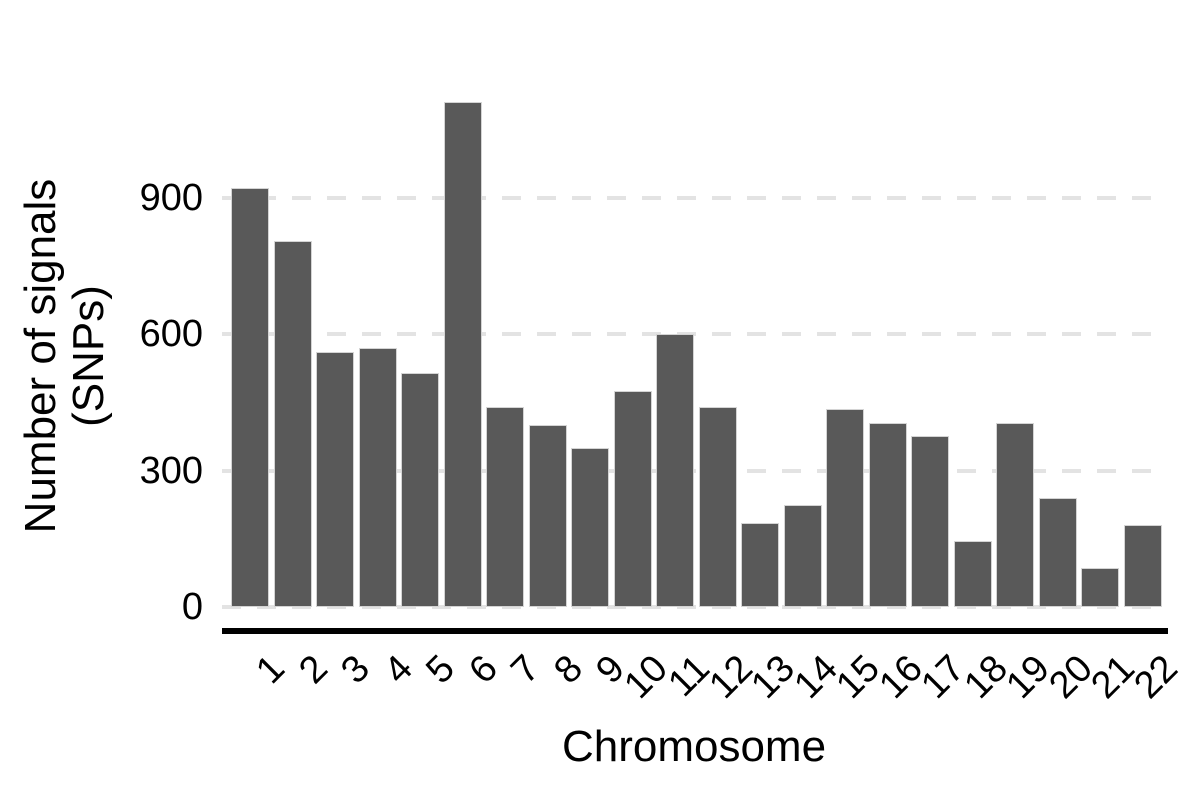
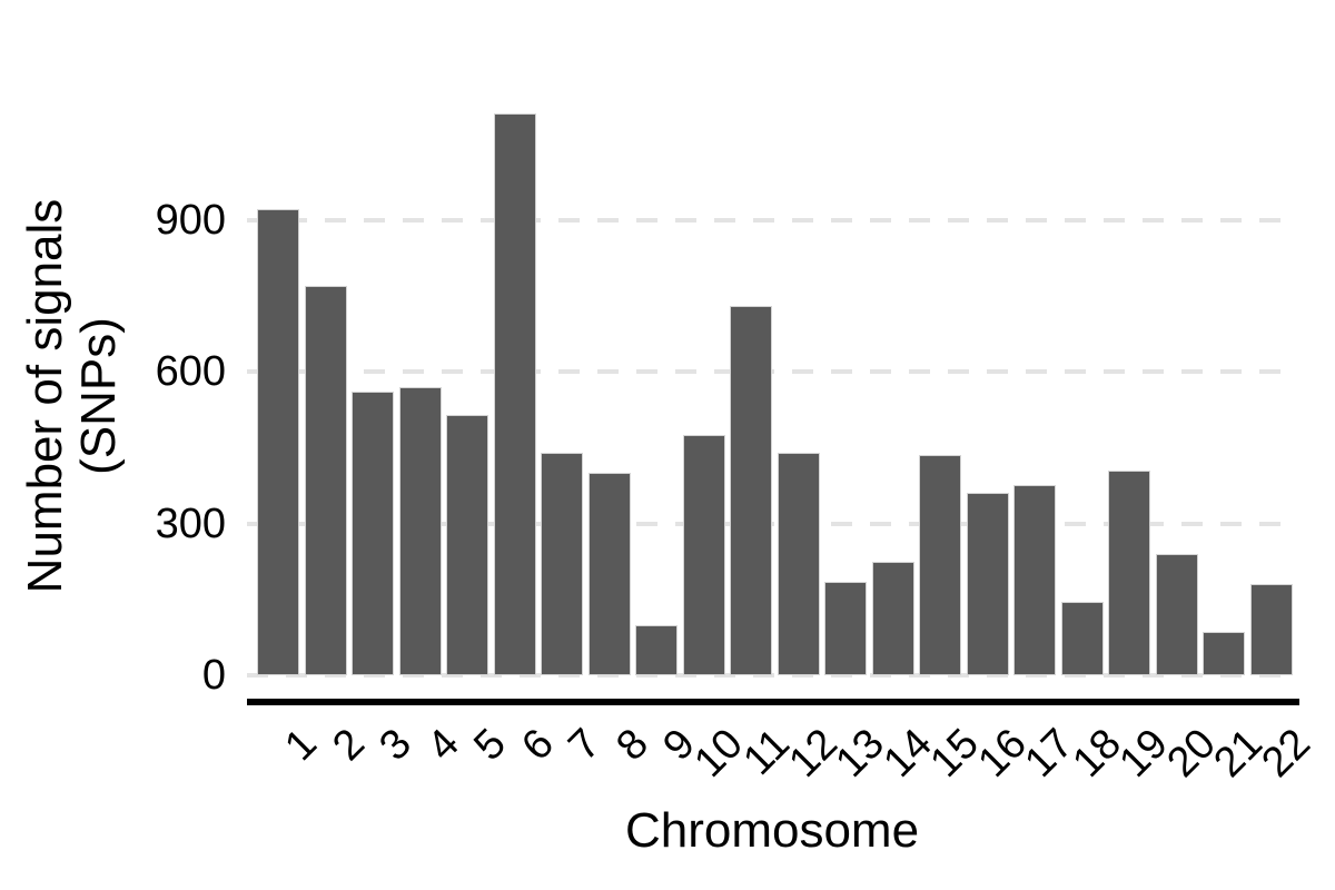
2: 800 -> 770
9: 350 -> 100
11: 600 -> 730
16: 400 -> 360
